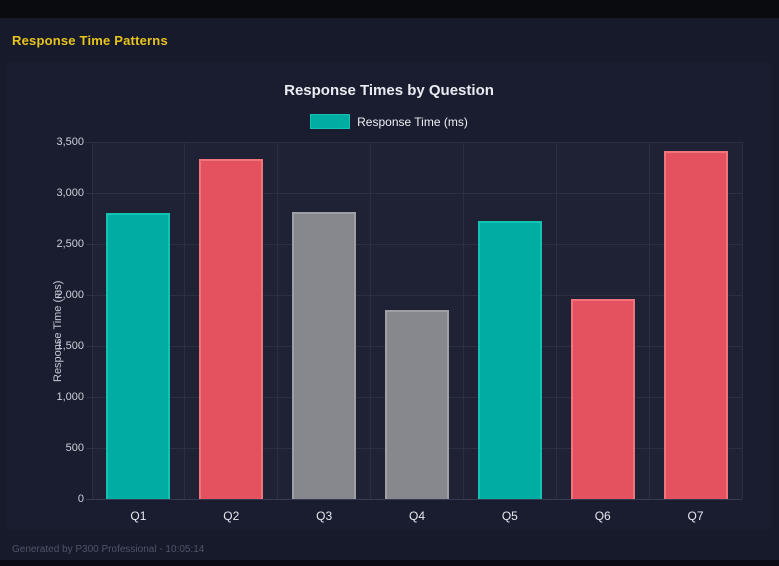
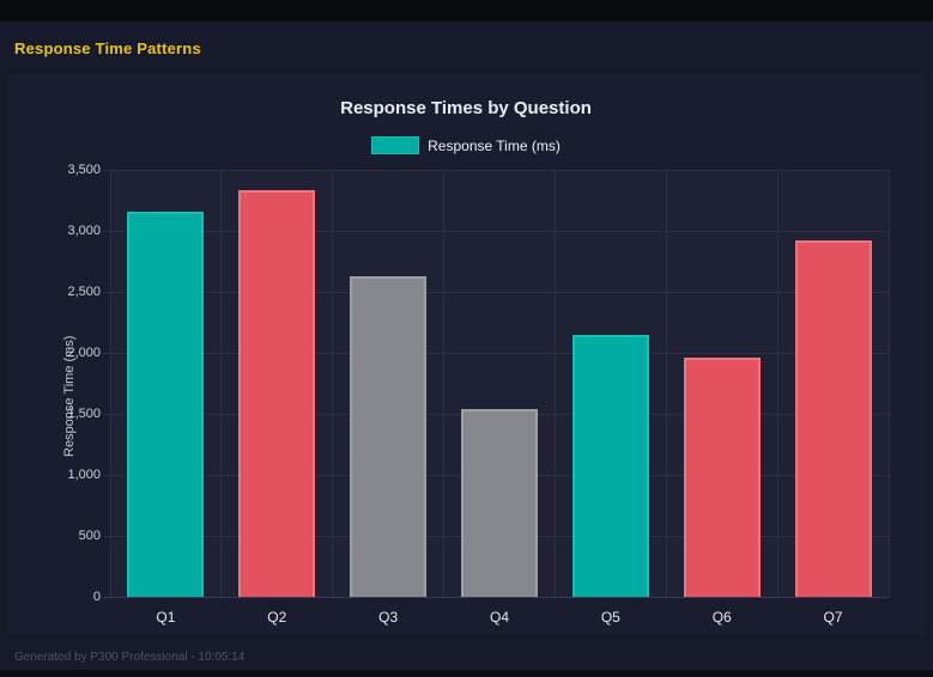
Q1: 2800 -> 3160
Q3: 2810 -> 2630
Q4: 1850 -> 1540
Q5: 2730 -> 2150
Q7: 3410 -> 2920
